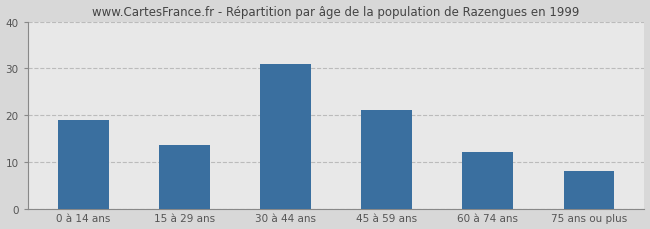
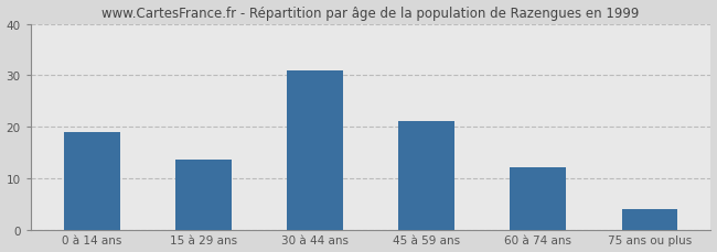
75 ans ou plus: 8.0 -> 4.0
